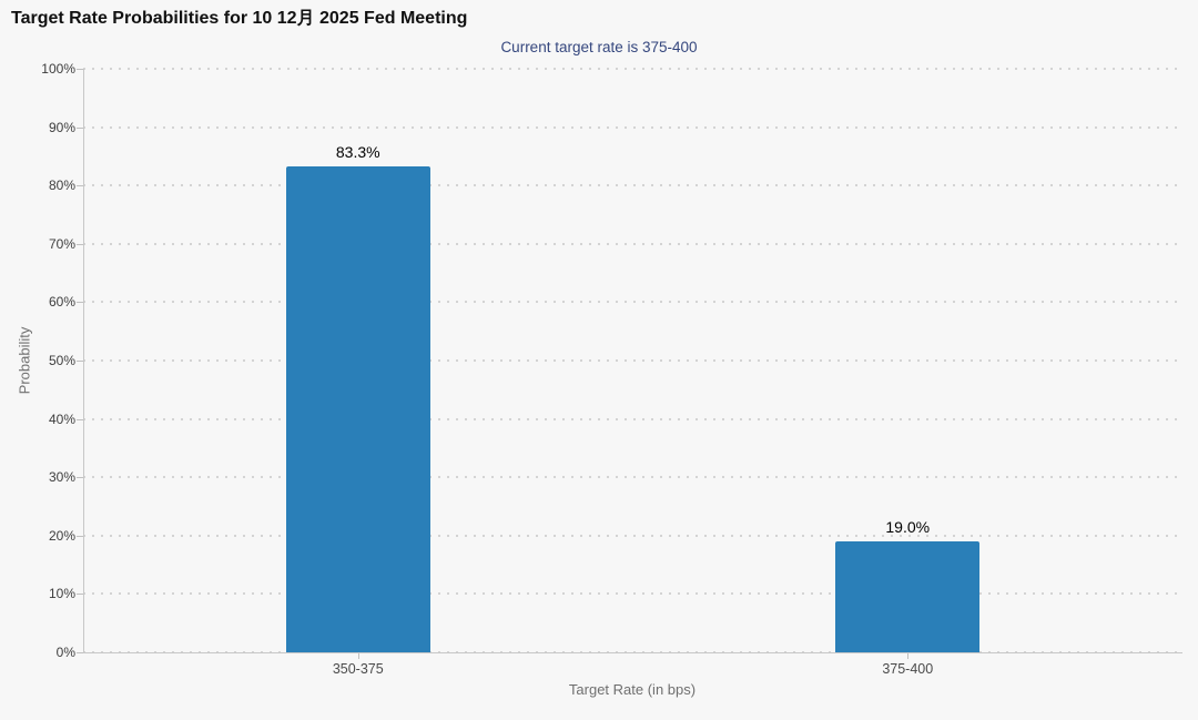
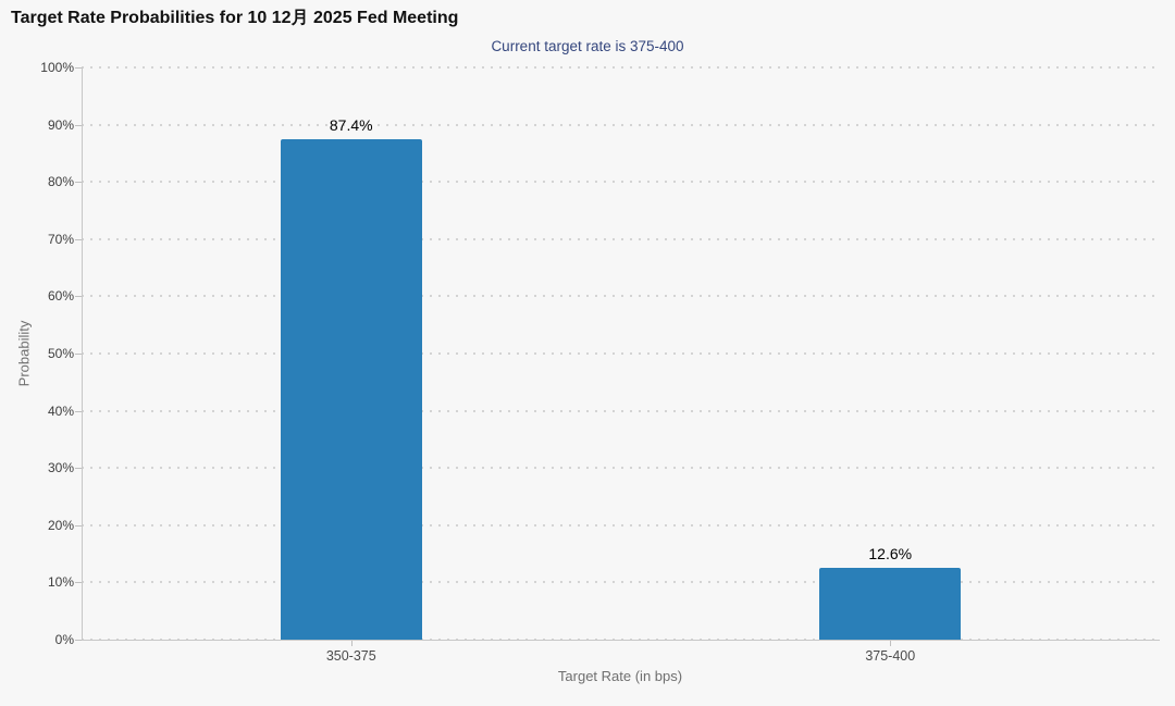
350-375: 83.3% -> 87.4%
375-400: 19.0% -> 12.6%
